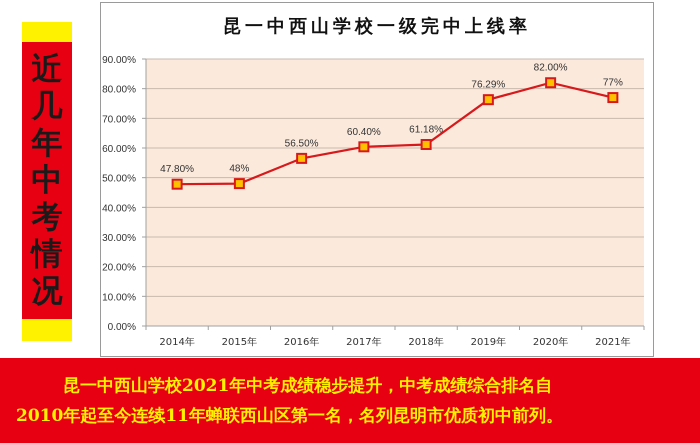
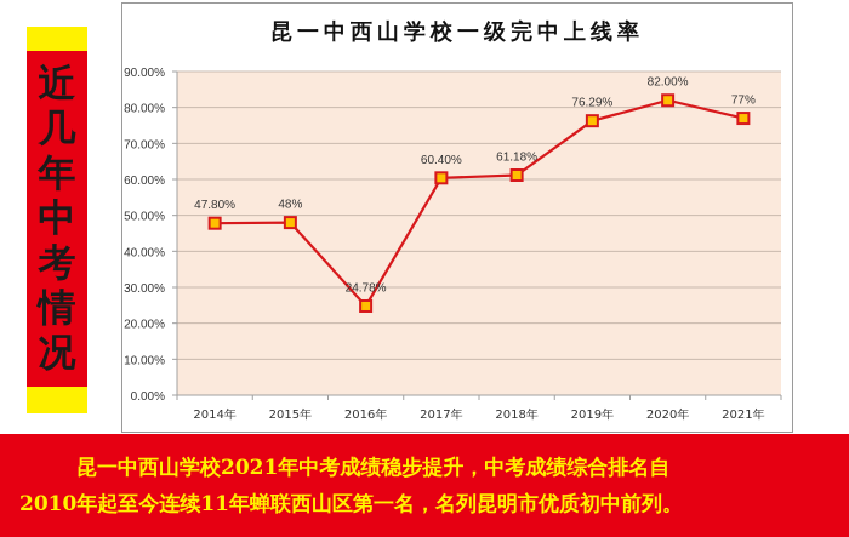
2016年: 56.50% -> 24.78%
